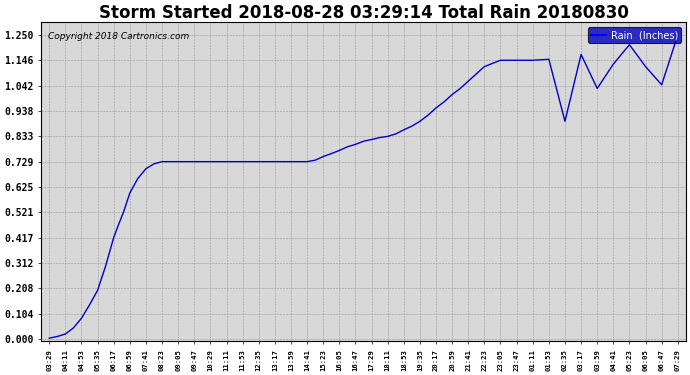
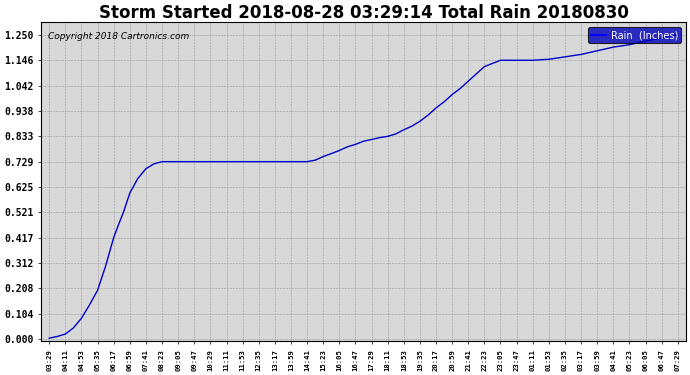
02:35: 0.895 -> 1.160
03:59: 1.030 -> 1.185
04:41: 1.130 -> 1.200
06:05: 1.120 -> 1.225
06:47: 1.045 -> 1.238
